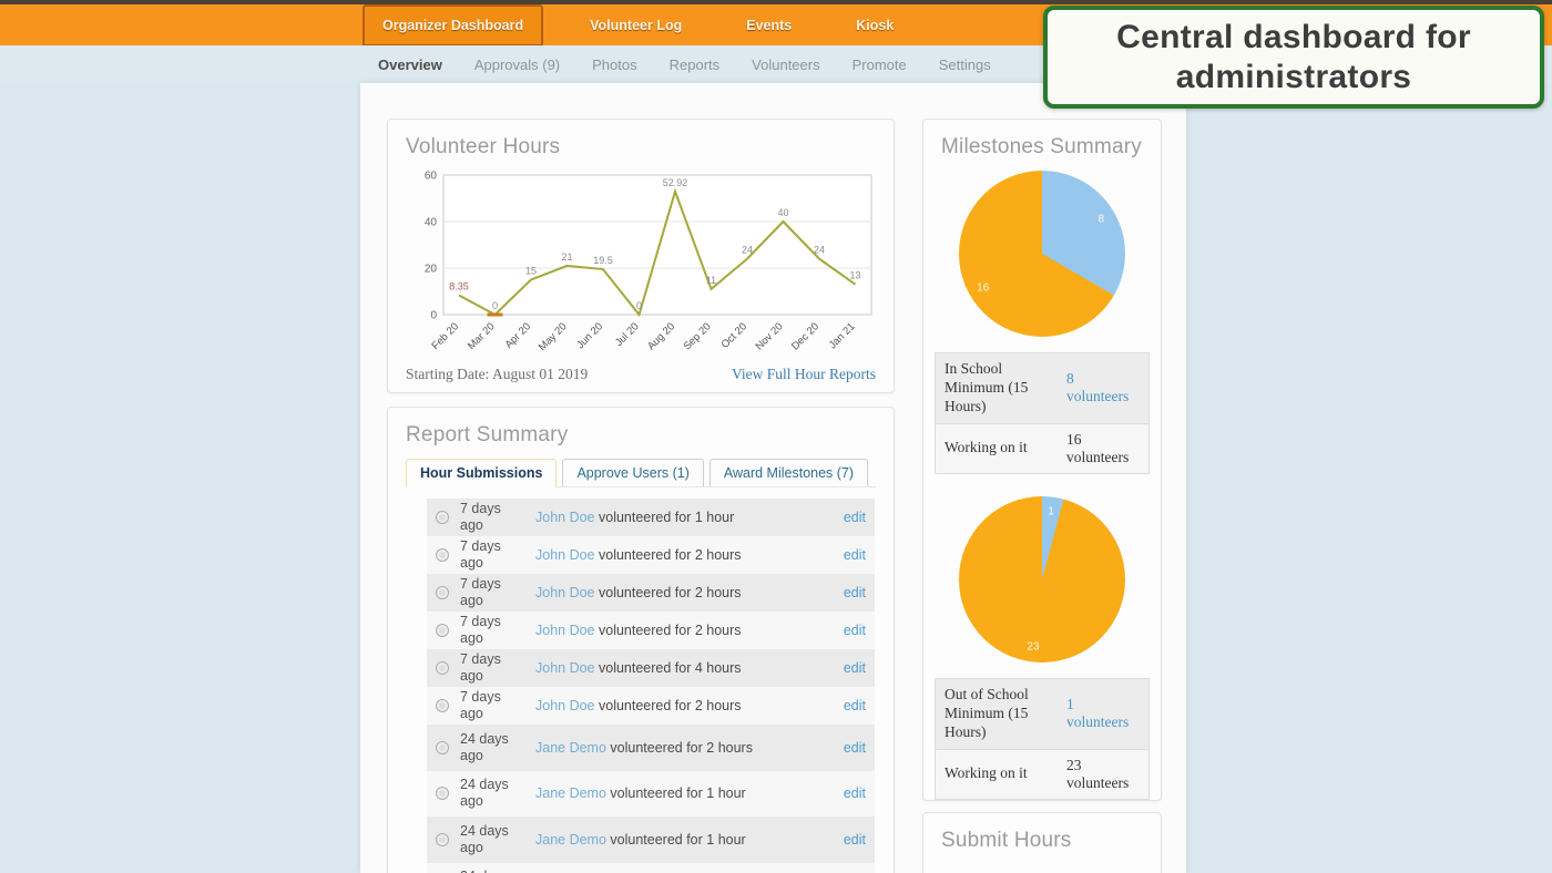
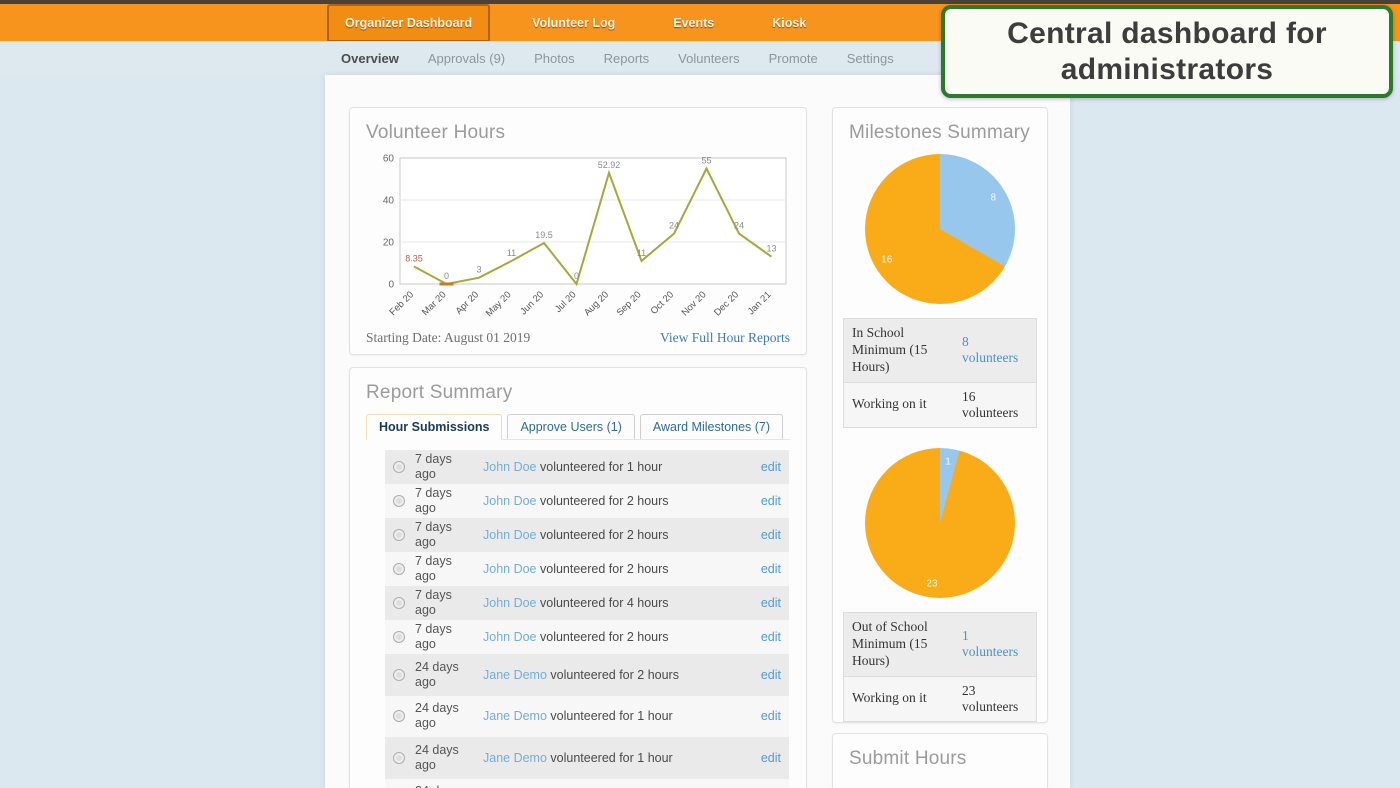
Apr 20: 15 -> 3
May 20: 21 -> 11
Nov 20: 40 -> 55
